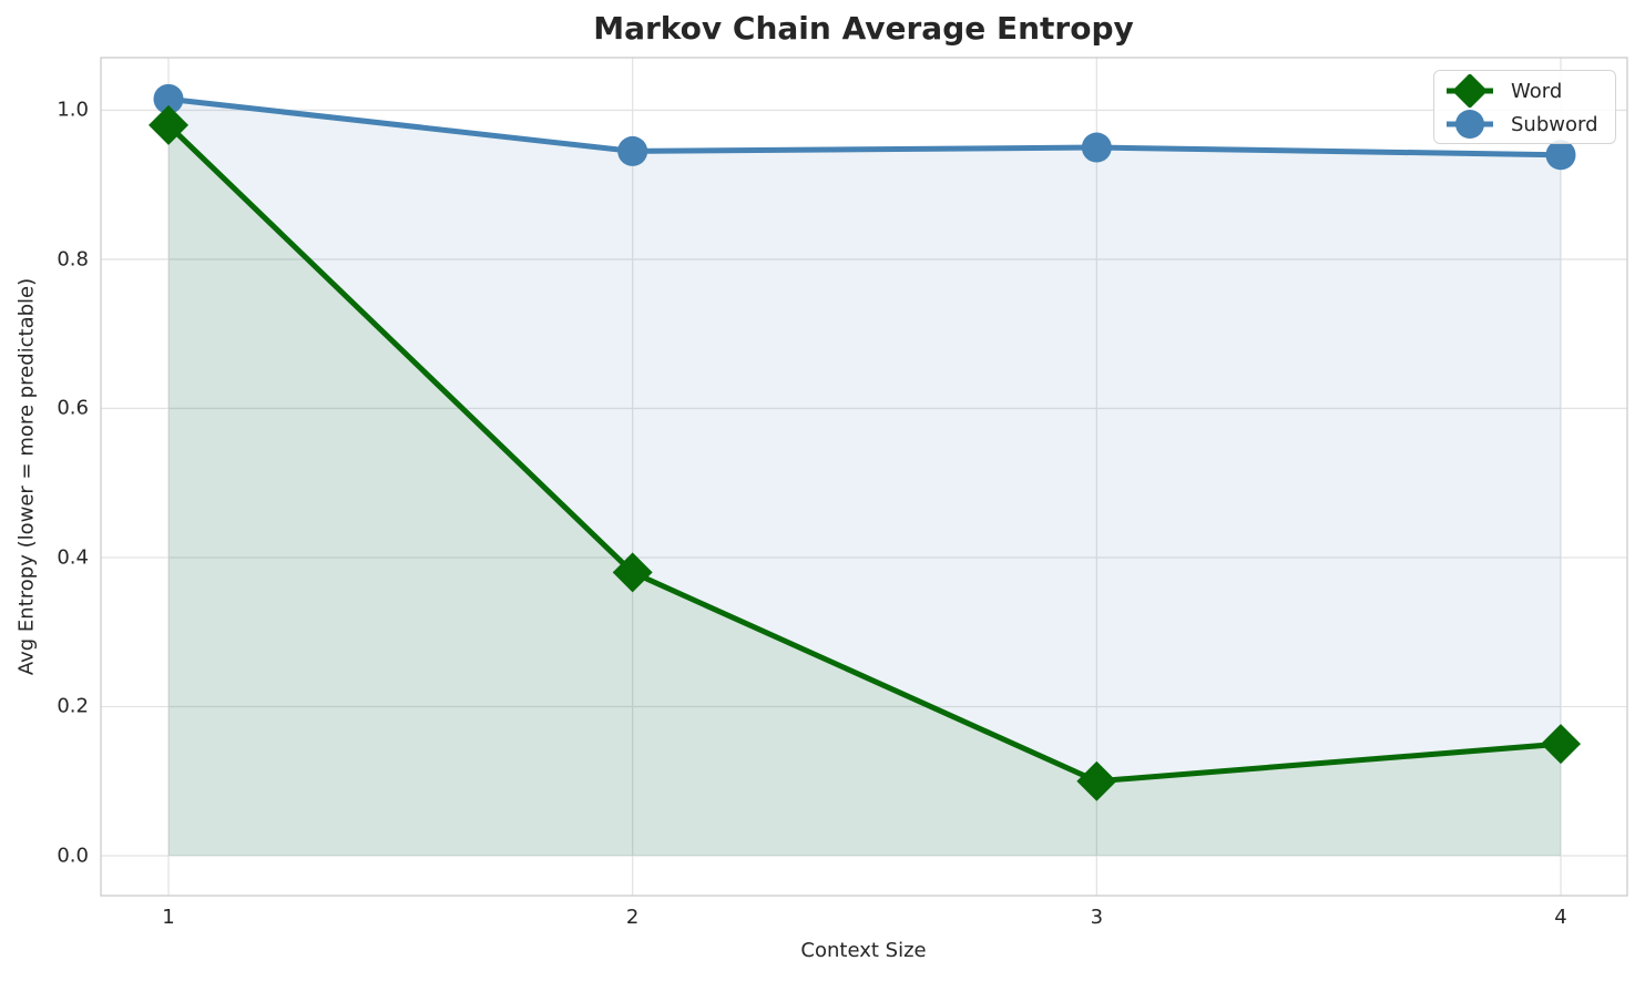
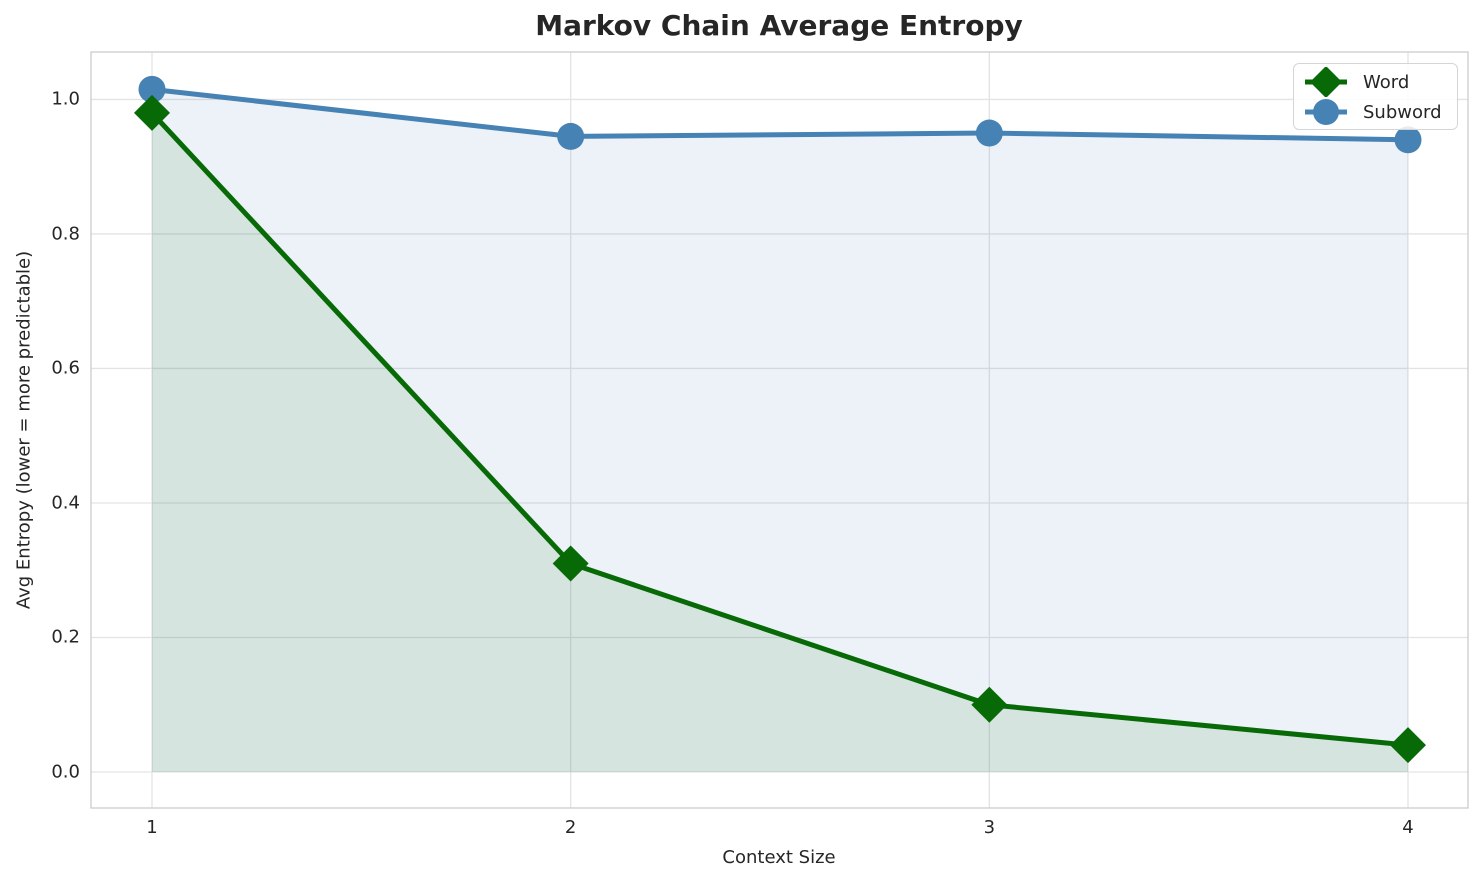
Word/2: 0.38 -> 0.31
Word/4: 0.15 -> 0.04
